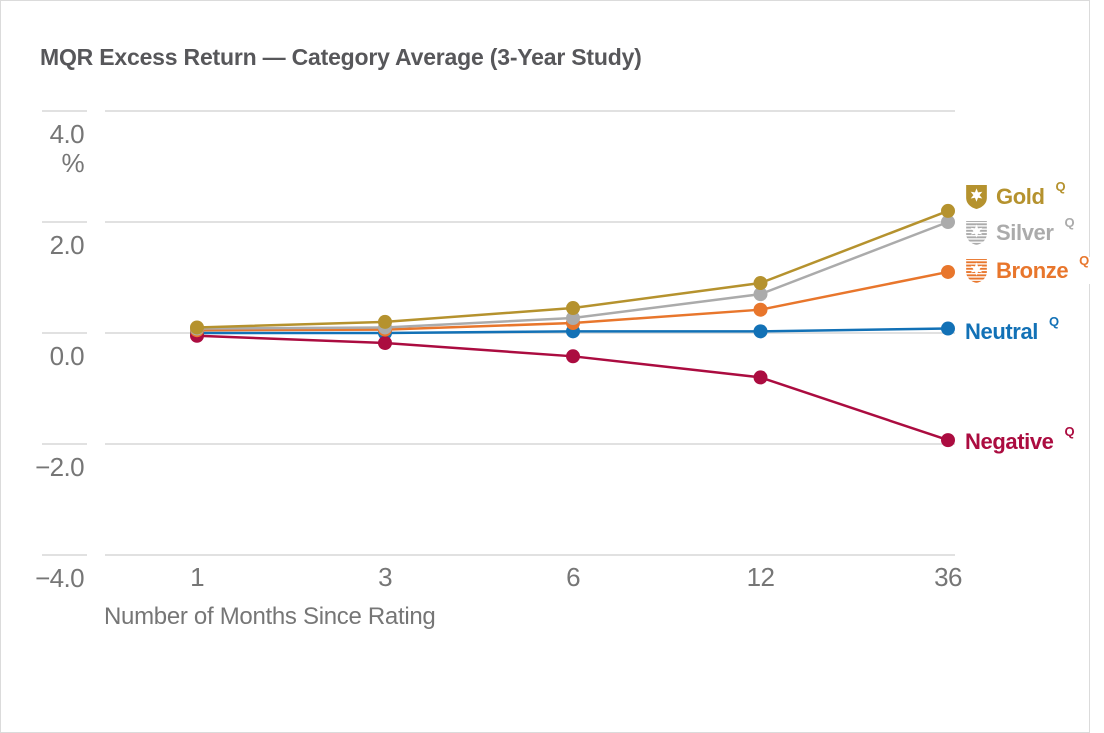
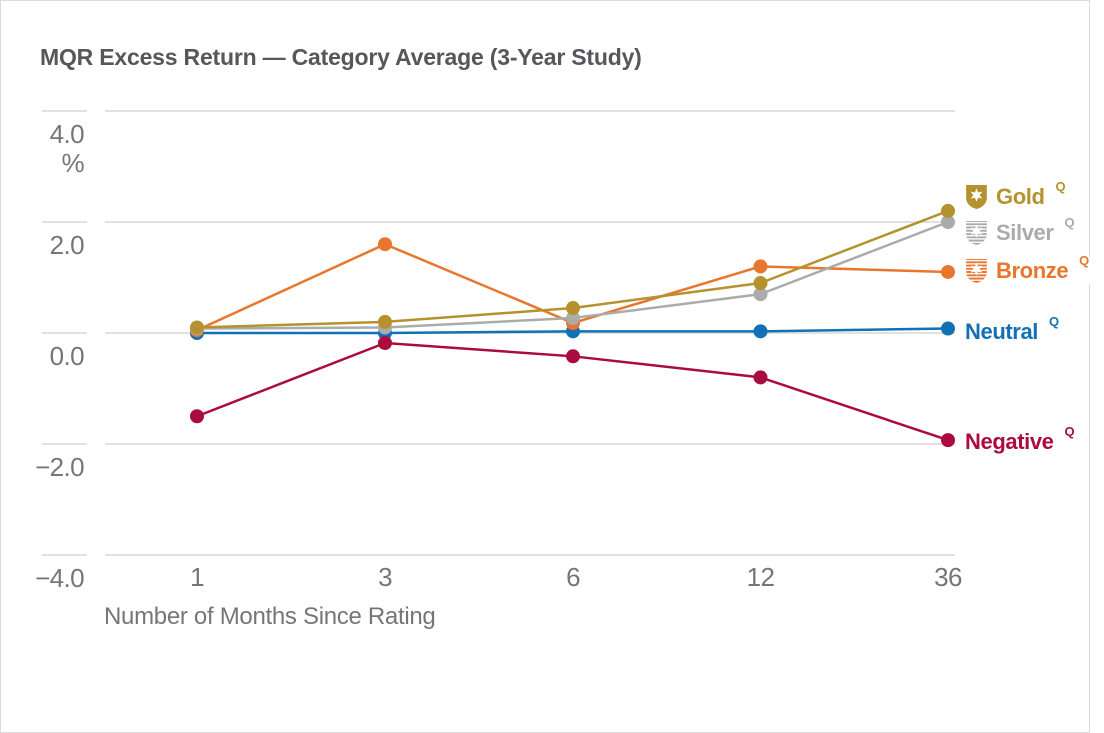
Negative/1: -0.1 -> -1.5
Bronze/3: 0.1 -> 1.6
Bronze/12: 0.4 -> 1.2
